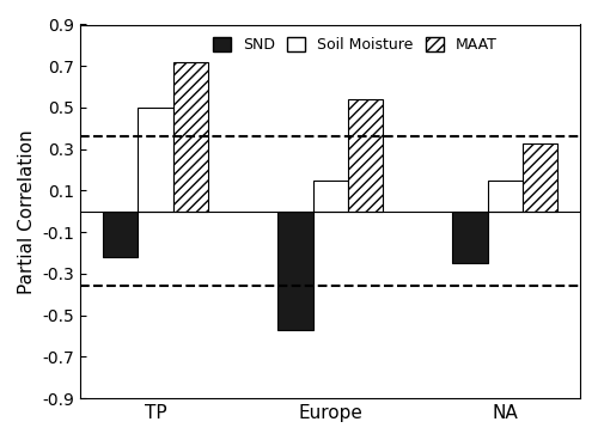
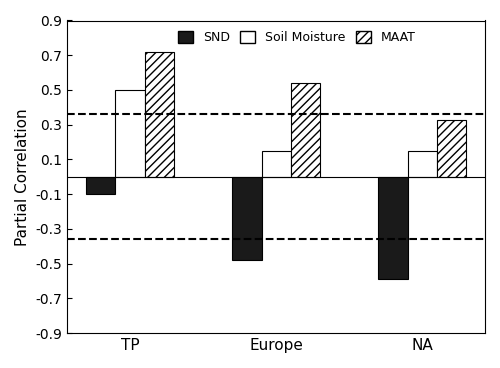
SND/TP: -0.22 -> -0.10
SND/Europe: -0.57 -> -0.48
SND/NA: -0.25 -> -0.59
